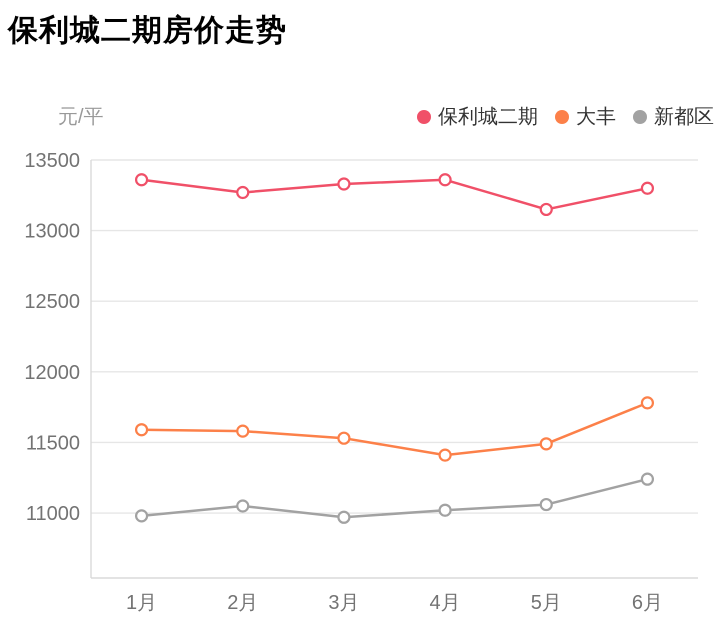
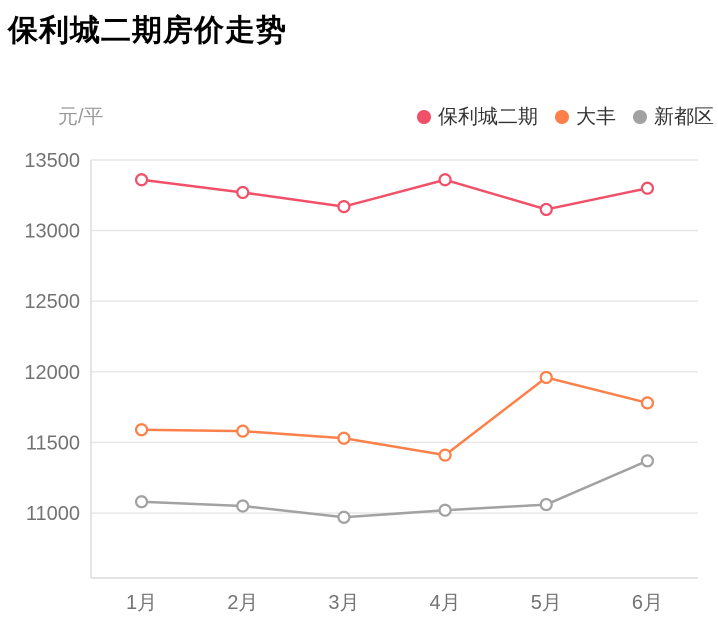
新都区/1月: 10980 -> 11080
保利城二期/3月: 13330 -> 13170
大丰/5月: 11490 -> 11960
新都区/6月: 11240 -> 11370
